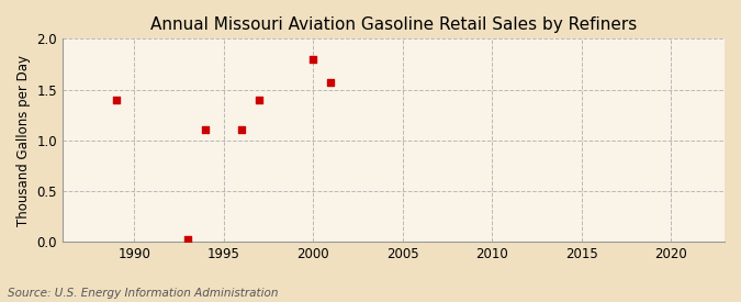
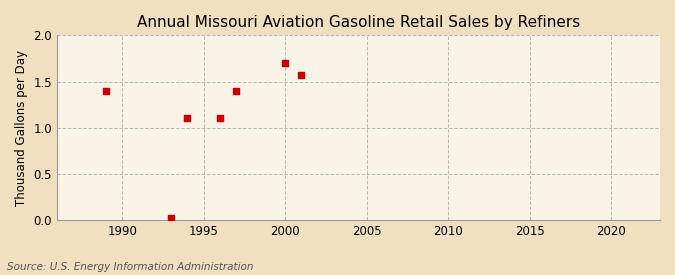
2000: 1.80 -> 1.70
